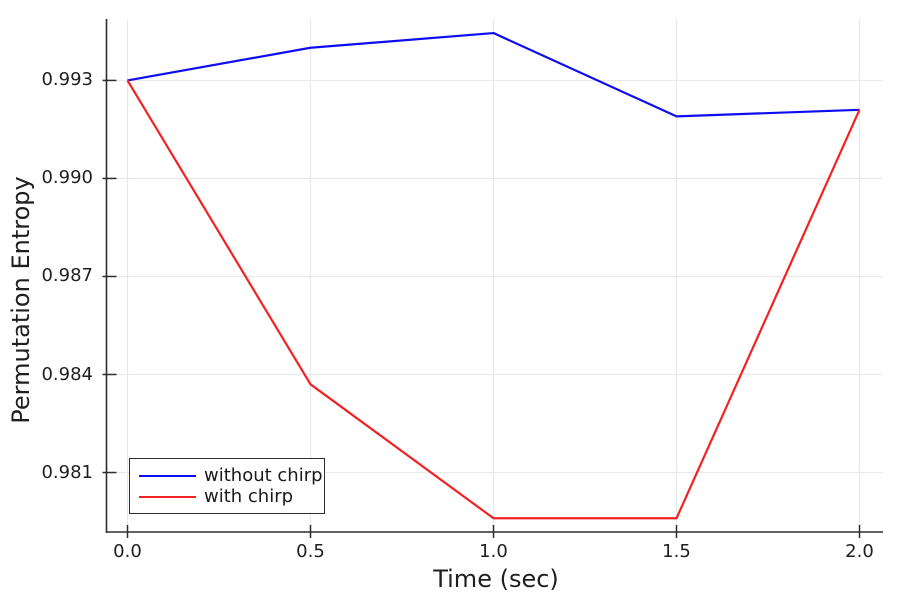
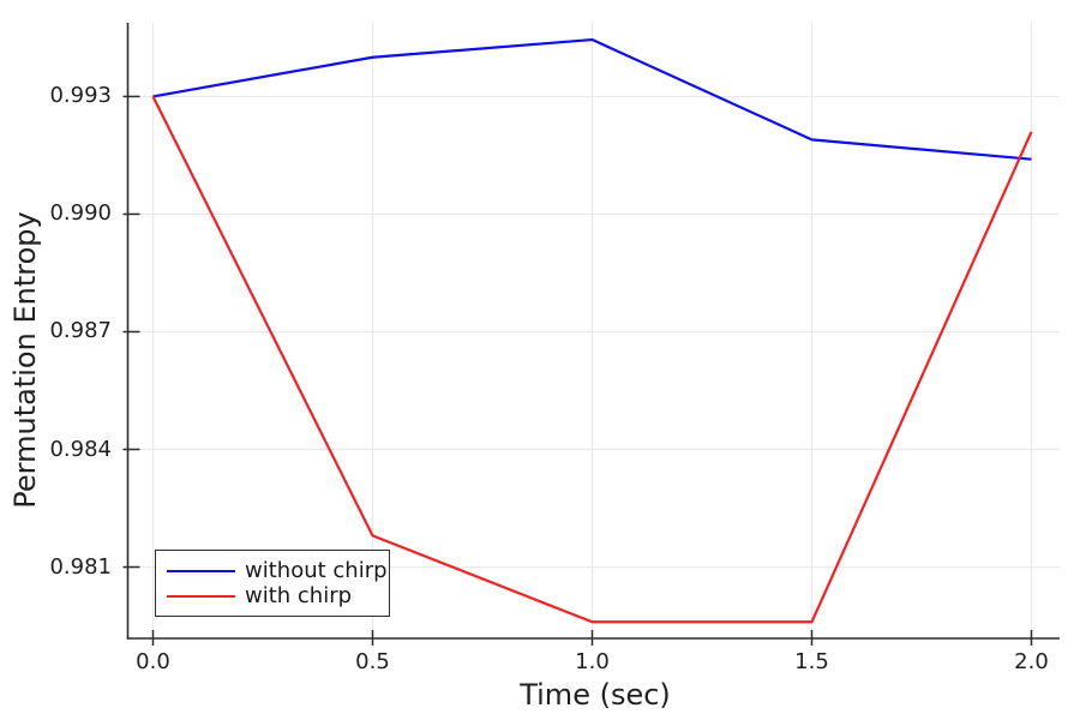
with chirp/0.5: 0.9837 -> 0.9818
without chirp/2.0: 0.9921 -> 0.9914
